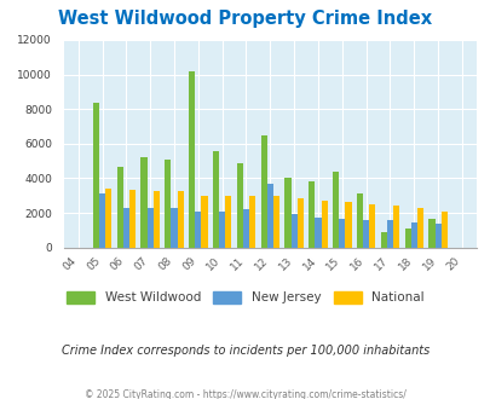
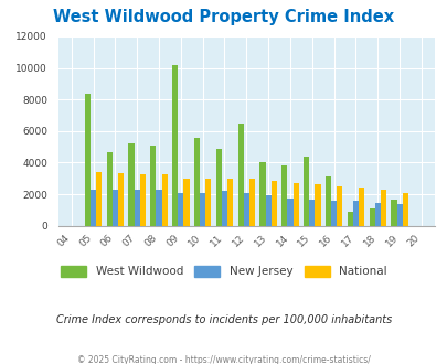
New Jersey/05: 3100 -> 2300
New Jersey/12: 3700 -> 2000
